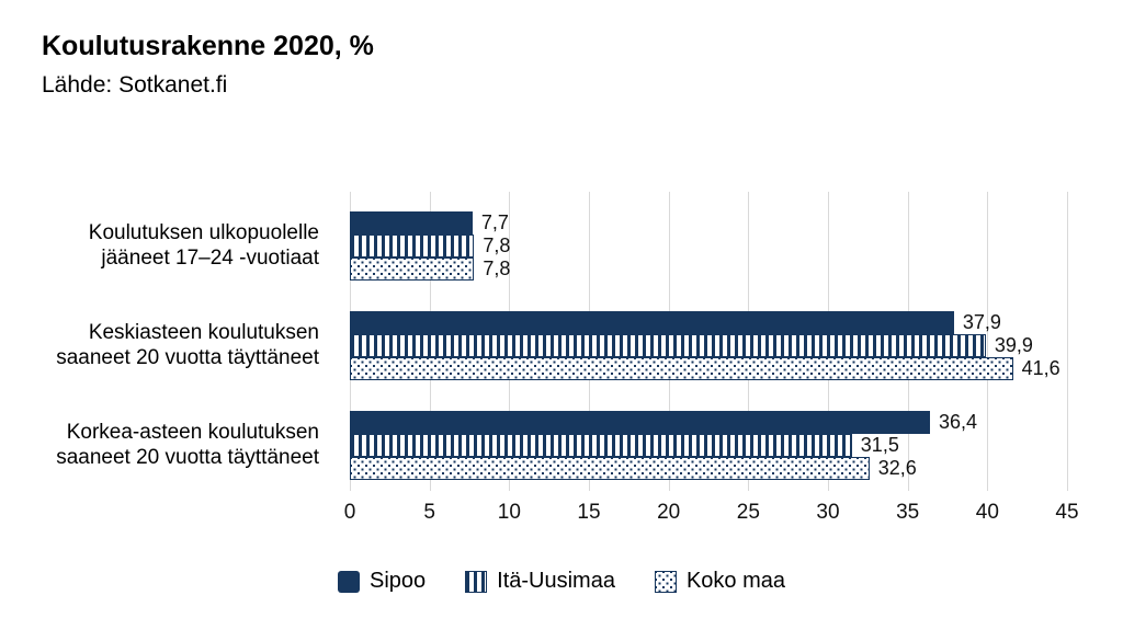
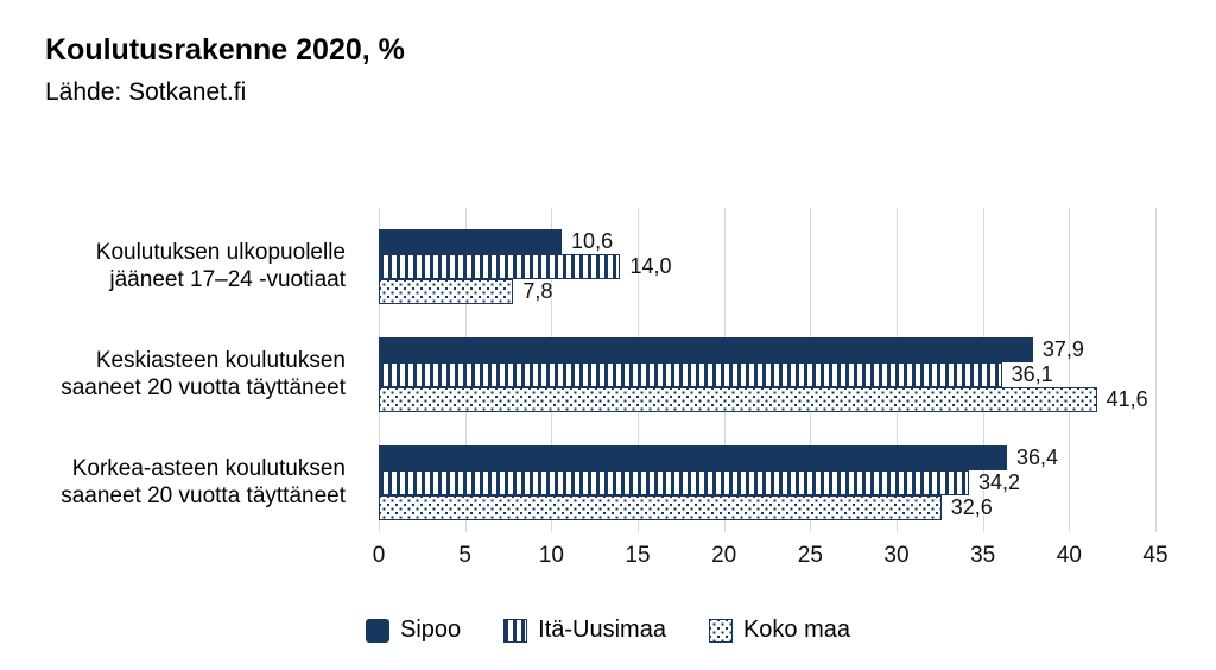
Sipoo/Koulutuksen ulkopuolelle jääneet 17–24 -vuotiaat: 7,7 -> 10,6
Itä-Uusimaa/Koulutuksen ulkopuolelle jääneet 17–24 -vuotiaat: 7,8 -> 14,0
Itä-Uusimaa/Keskiasteen koulutuksen saaneet 20 vuotta täyttäneet: 39,9 -> 36,1
Itä-Uusimaa/Korkea-asteen koulutuksen saaneet 20 vuotta täyttäneet: 31,5 -> 34,2
